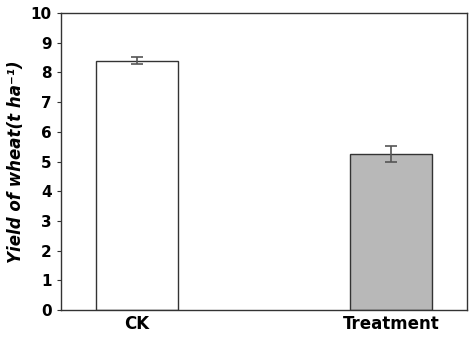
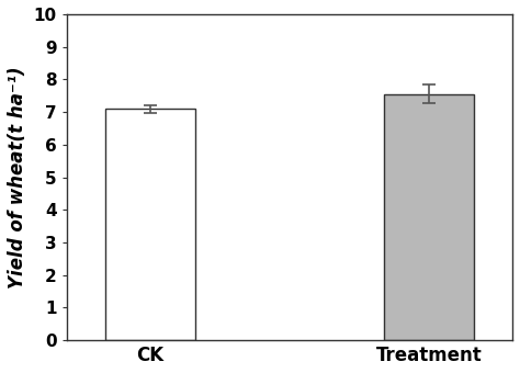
CK: 8.40 -> 7.10
Treatment: 5.25 -> 7.55
